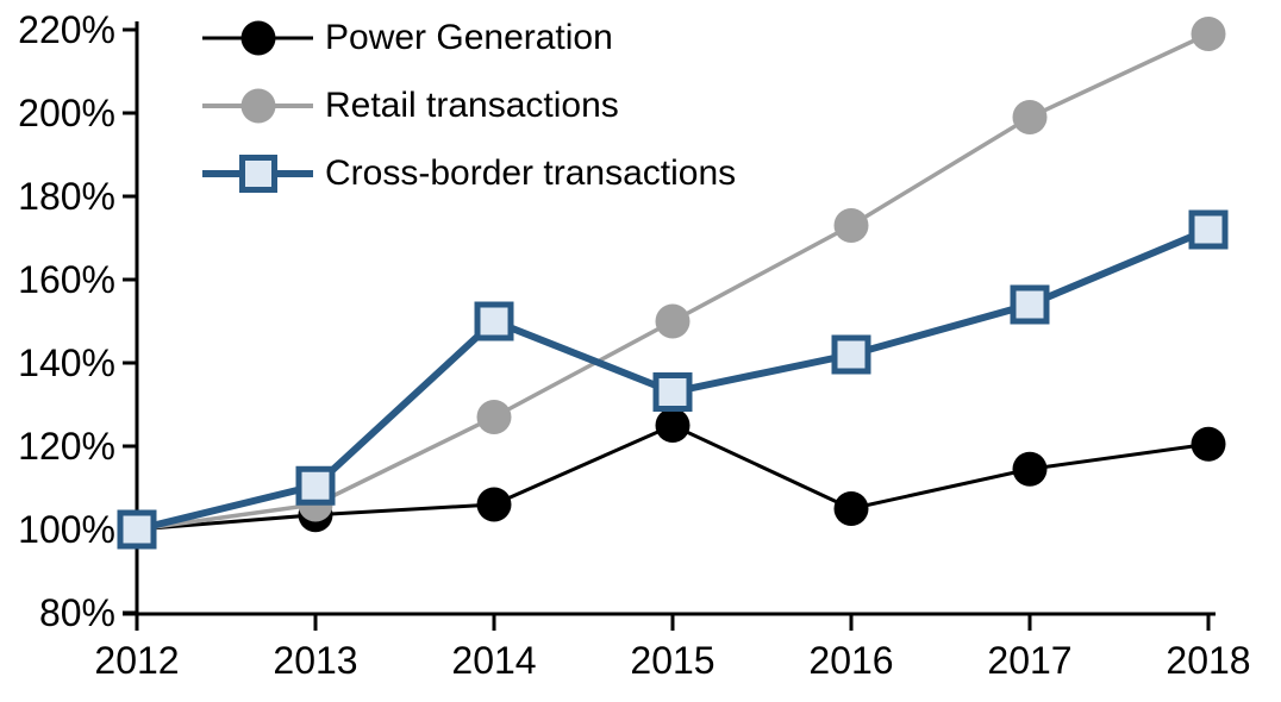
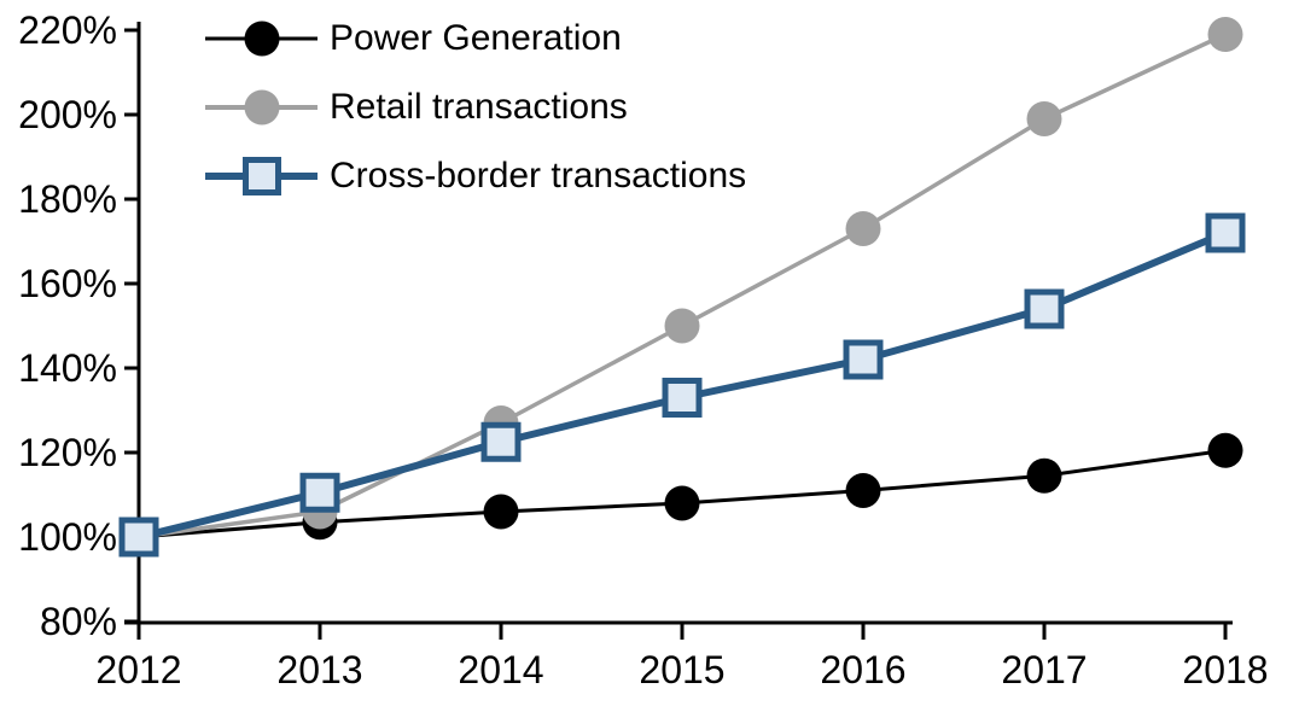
Cross-border transactions/2014: 150% -> 122%
Power Generation/2015: 125% -> 108%
Power Generation/2016: 105% -> 111%
